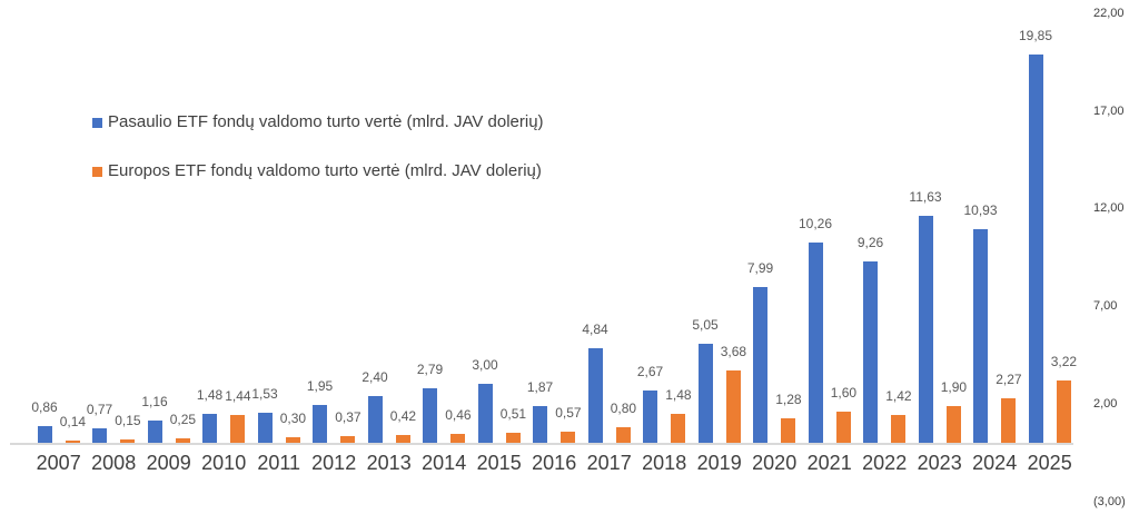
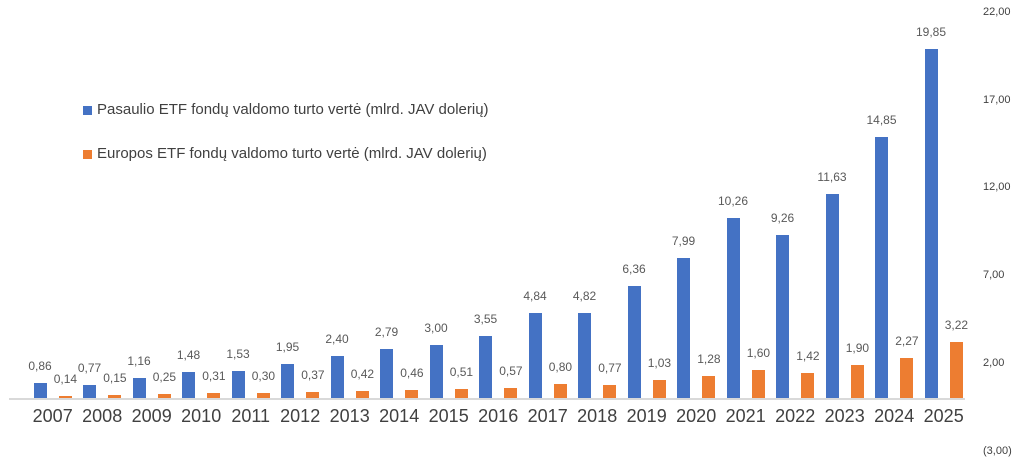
Europos ETF fondų valdomo turto vertė (mlrd. JAV dolerių)/2010: 1,44 -> 0,31
Pasaulio ETF fondų valdomo turto vertė (mlrd. JAV dolerių)/2016: 1,87 -> 3,55
Pasaulio ETF fondų valdomo turto vertė (mlrd. JAV dolerių)/2018: 2,67 -> 4,82
Europos ETF fondų valdomo turto vertė (mlrd. JAV dolerių)/2018: 1,48 -> 0,77
Pasaulio ETF fondų valdomo turto vertė (mlrd. JAV dolerių)/2019: 5,05 -> 6,36
Europos ETF fondų valdomo turto vertė (mlrd. JAV dolerių)/2019: 3,68 -> 1,03
Pasaulio ETF fondų valdomo turto vertė (mlrd. JAV dolerių)/2024: 10,93 -> 14,85
